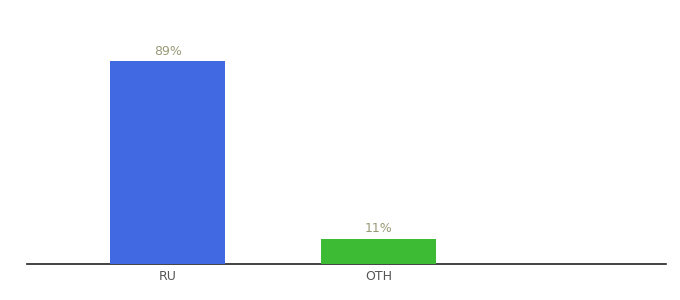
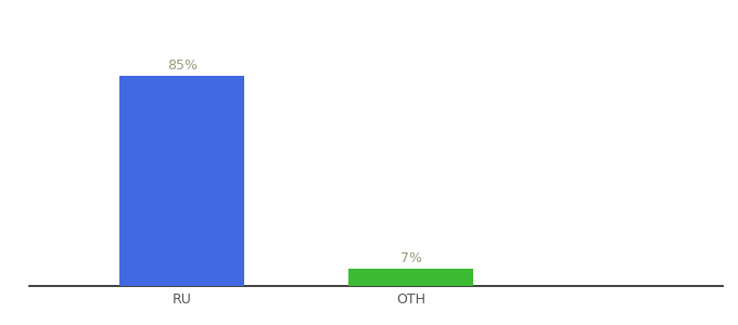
RU: 89% -> 85%
OTH: 11% -> 7%
